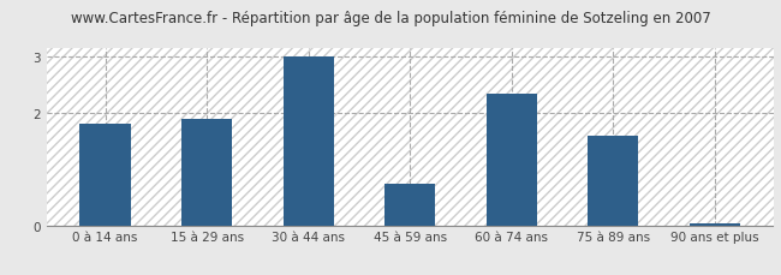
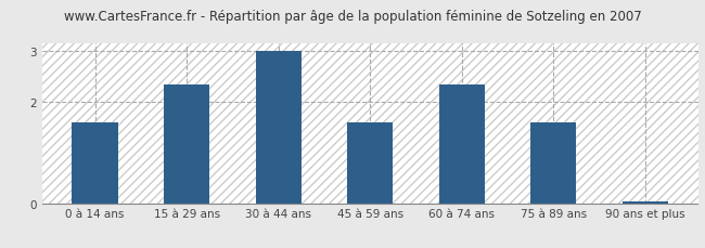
0 à 14 ans: 1.80 -> 1.60
15 à 29 ans: 1.90 -> 2.35
45 à 59 ans: 0.75 -> 1.60
